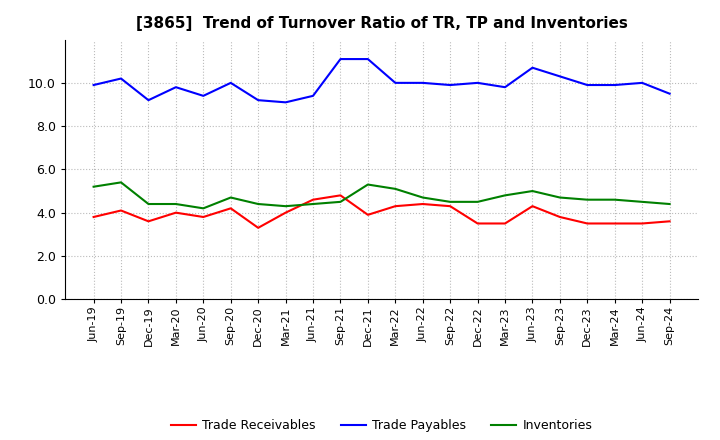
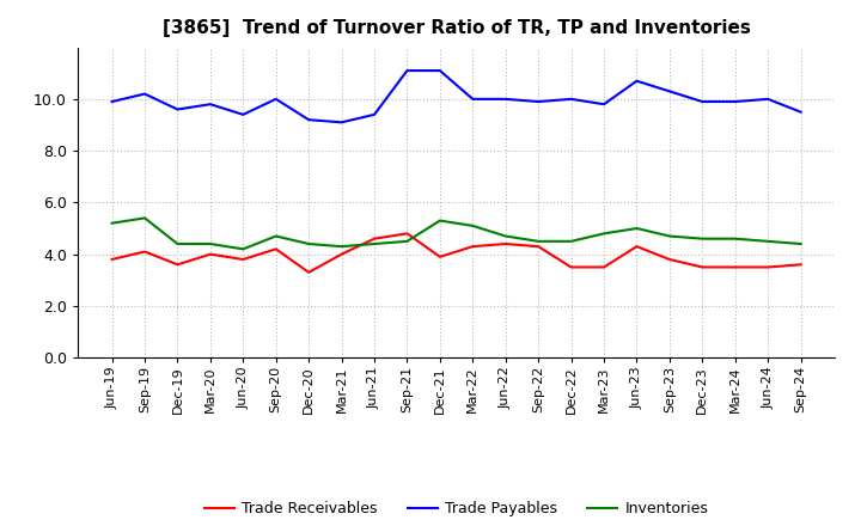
Trade Payables/Dec-19: 9.2 -> 9.6
